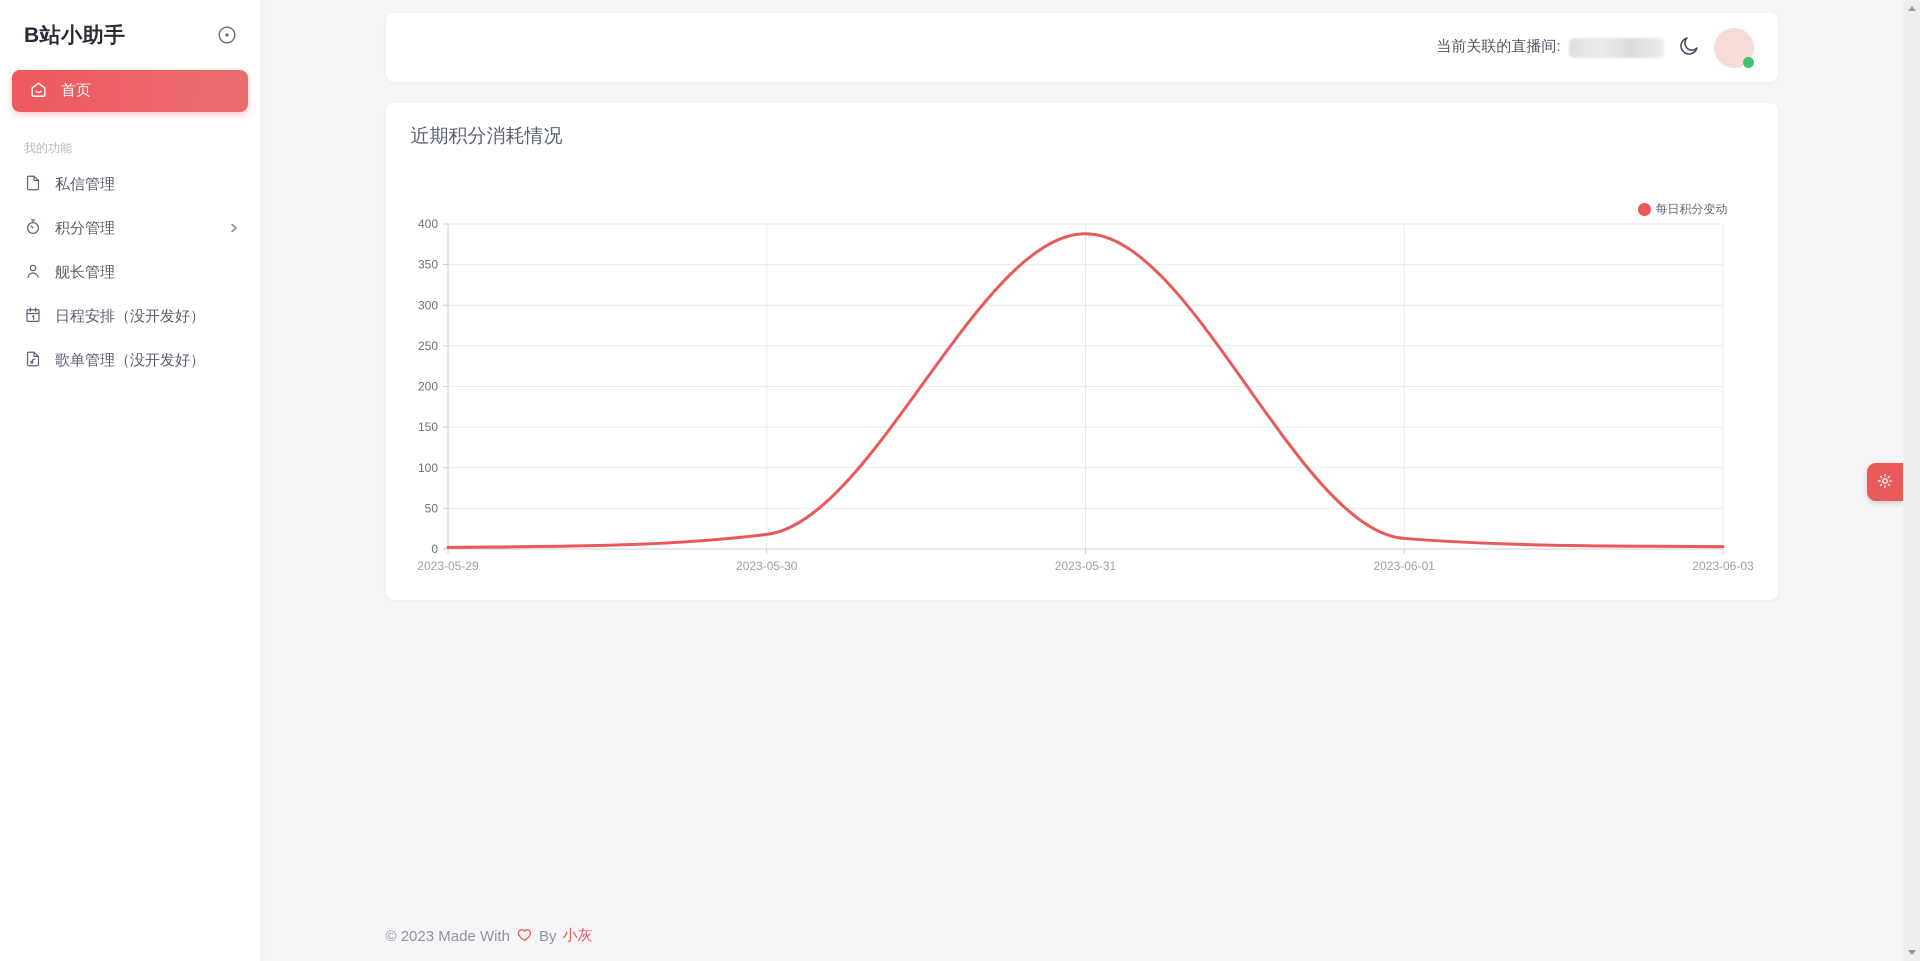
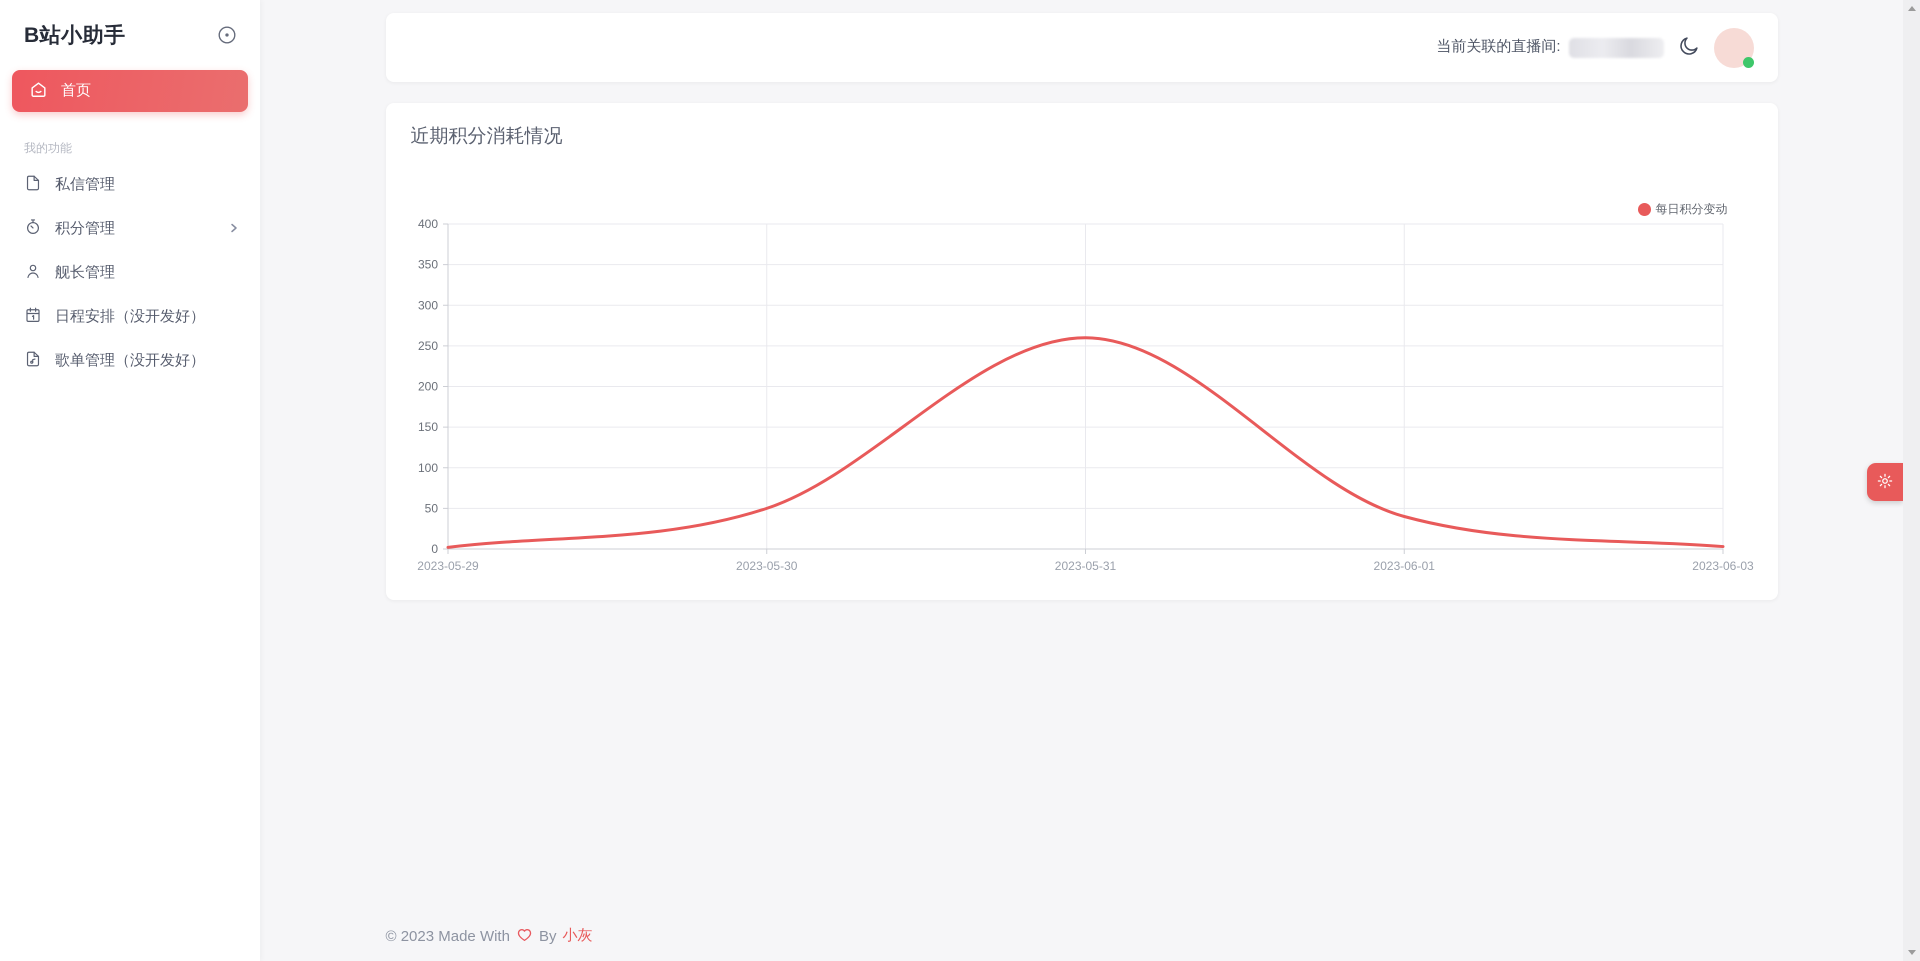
2023-05-30: 20 -> 50
2023-05-31: 390 -> 260
2023-06-01: 10 -> 40
